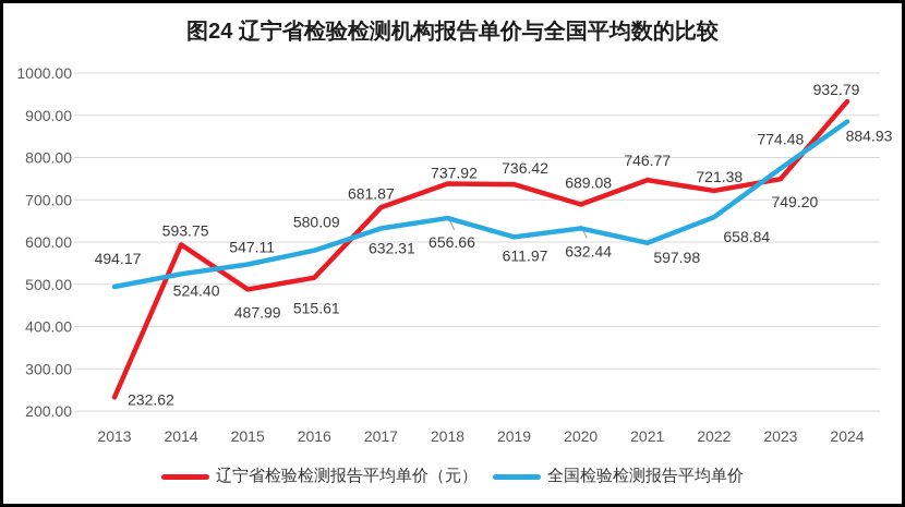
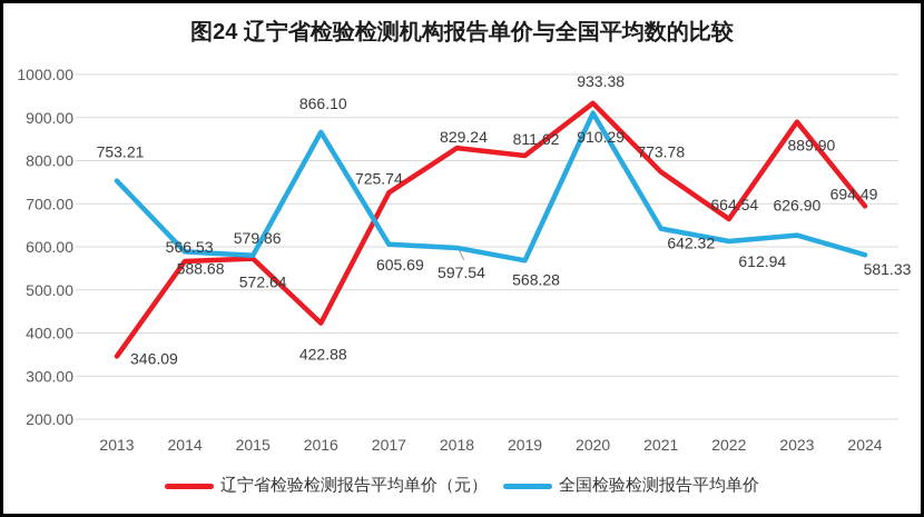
辽宁省检验检测报告平均单价（元）/2013: 232.62 -> 346.09
全国检验检测报告平均单价/2013: 494.17 -> 753.21
辽宁省检验检测报告平均单价（元）/2014: 593.75 -> 566.53
全国检验检测报告平均单价/2014: 524.40 -> 588.68
辽宁省检验检测报告平均单价（元）/2015: 487.99 -> 572.64
全国检验检测报告平均单价/2015: 547.11 -> 579.86
辽宁省检验检测报告平均单价（元）/2016: 515.61 -> 422.88
全国检验检测报告平均单价/2016: 580.09 -> 866.10
辽宁省检验检测报告平均单价（元）/2017: 681.87 -> 725.74
全国检验检测报告平均单价/2017: 632.31 -> 605.69
辽宁省检验检测报告平均单价（元）/2018: 737.92 -> 829.24
全国检验检测报告平均单价/2018: 656.66 -> 597.54
辽宁省检验检测报告平均单价（元）/2019: 736.42 -> 811.62
全国检验检测报告平均单价/2019: 611.97 -> 568.28
辽宁省检验检测报告平均单价（元）/2020: 689.08 -> 933.38
全国检验检测报告平均单价/2020: 632.44 -> 910.29
辽宁省检验检测报告平均单价（元）/2021: 746.77 -> 773.78
全国检验检测报告平均单价/2021: 597.98 -> 642.32
辽宁省检验检测报告平均单价（元）/2022: 721.38 -> 664.54
全国检验检测报告平均单价/2022: 658.84 -> 612.94
辽宁省检验检测报告平均单价（元）/2023: 749.20 -> 889.90
全国检验检测报告平均单价/2023: 774.48 -> 626.90
辽宁省检验检测报告平均单价（元）/2024: 932.79 -> 694.49
全国检验检测报告平均单价/2024: 884.93 -> 581.33
